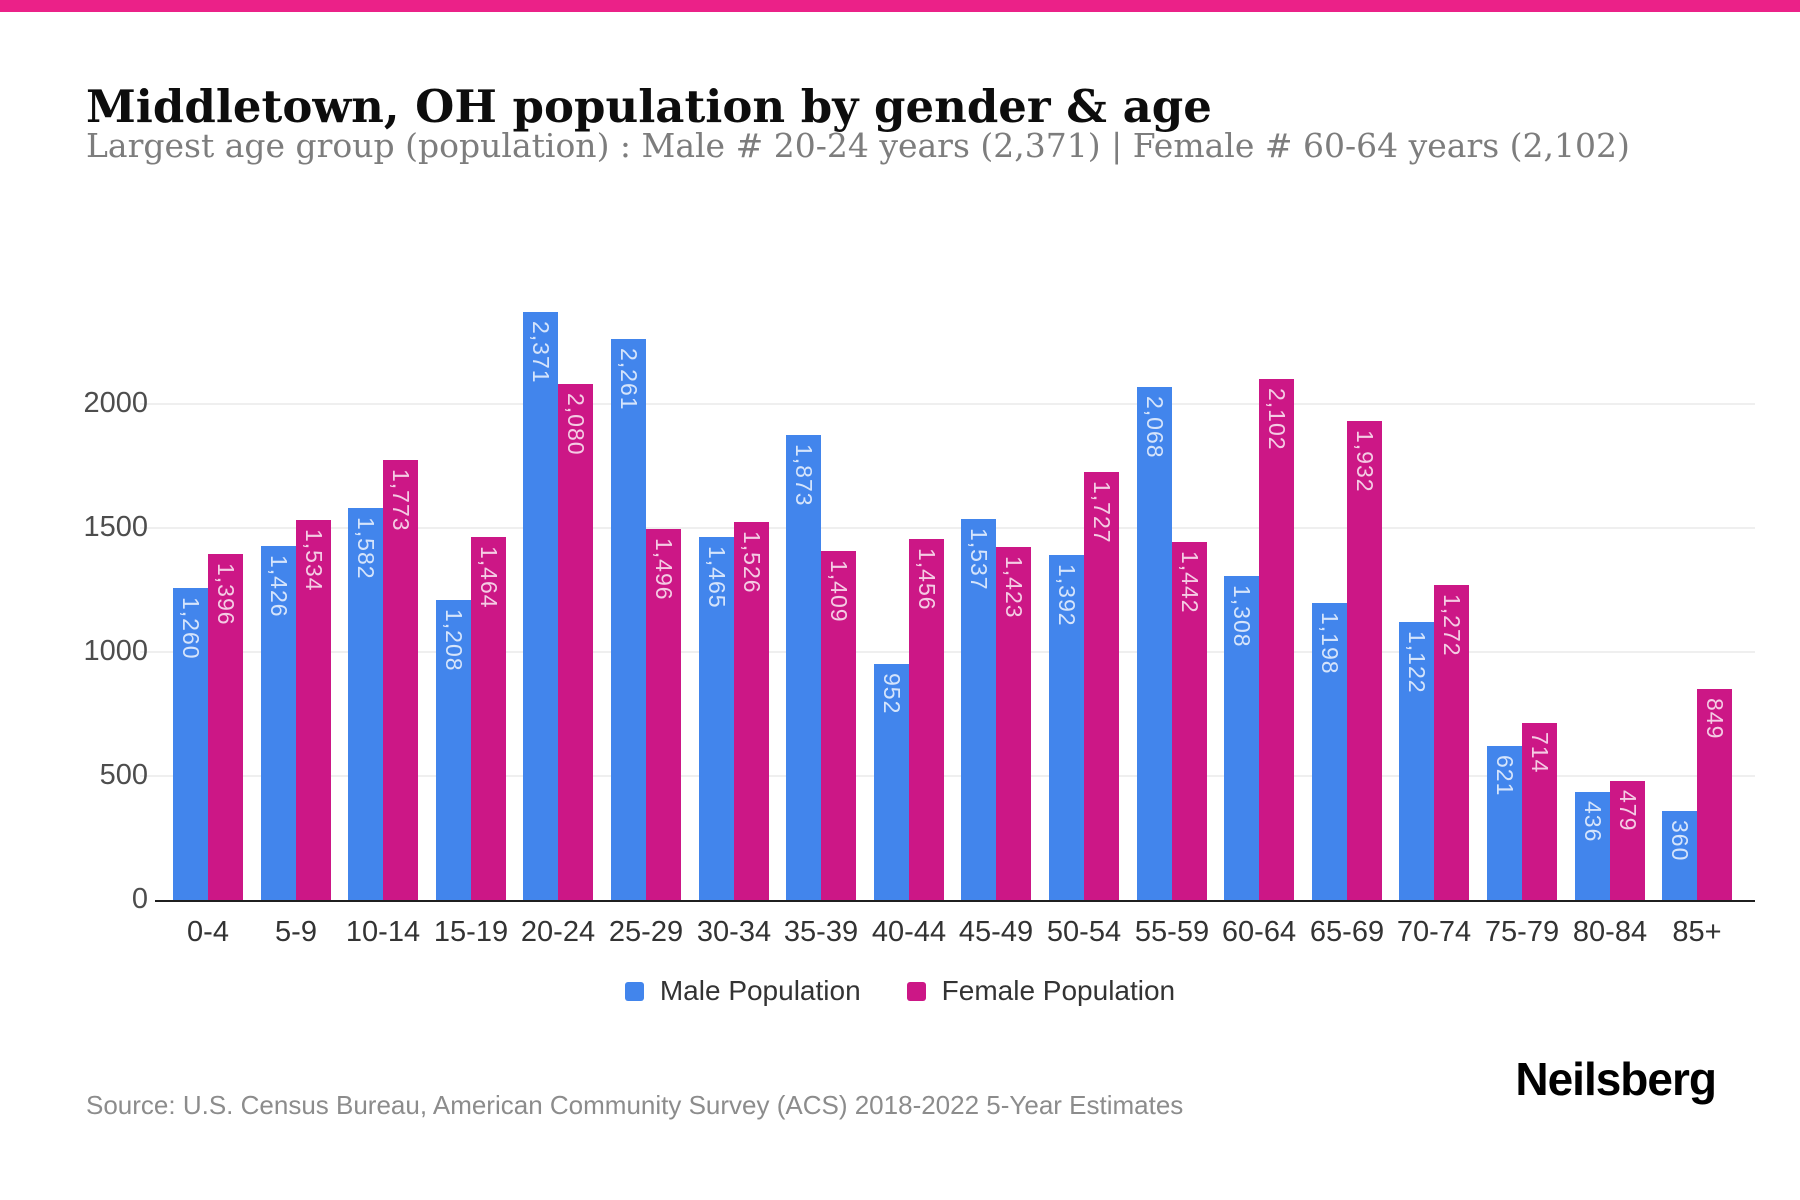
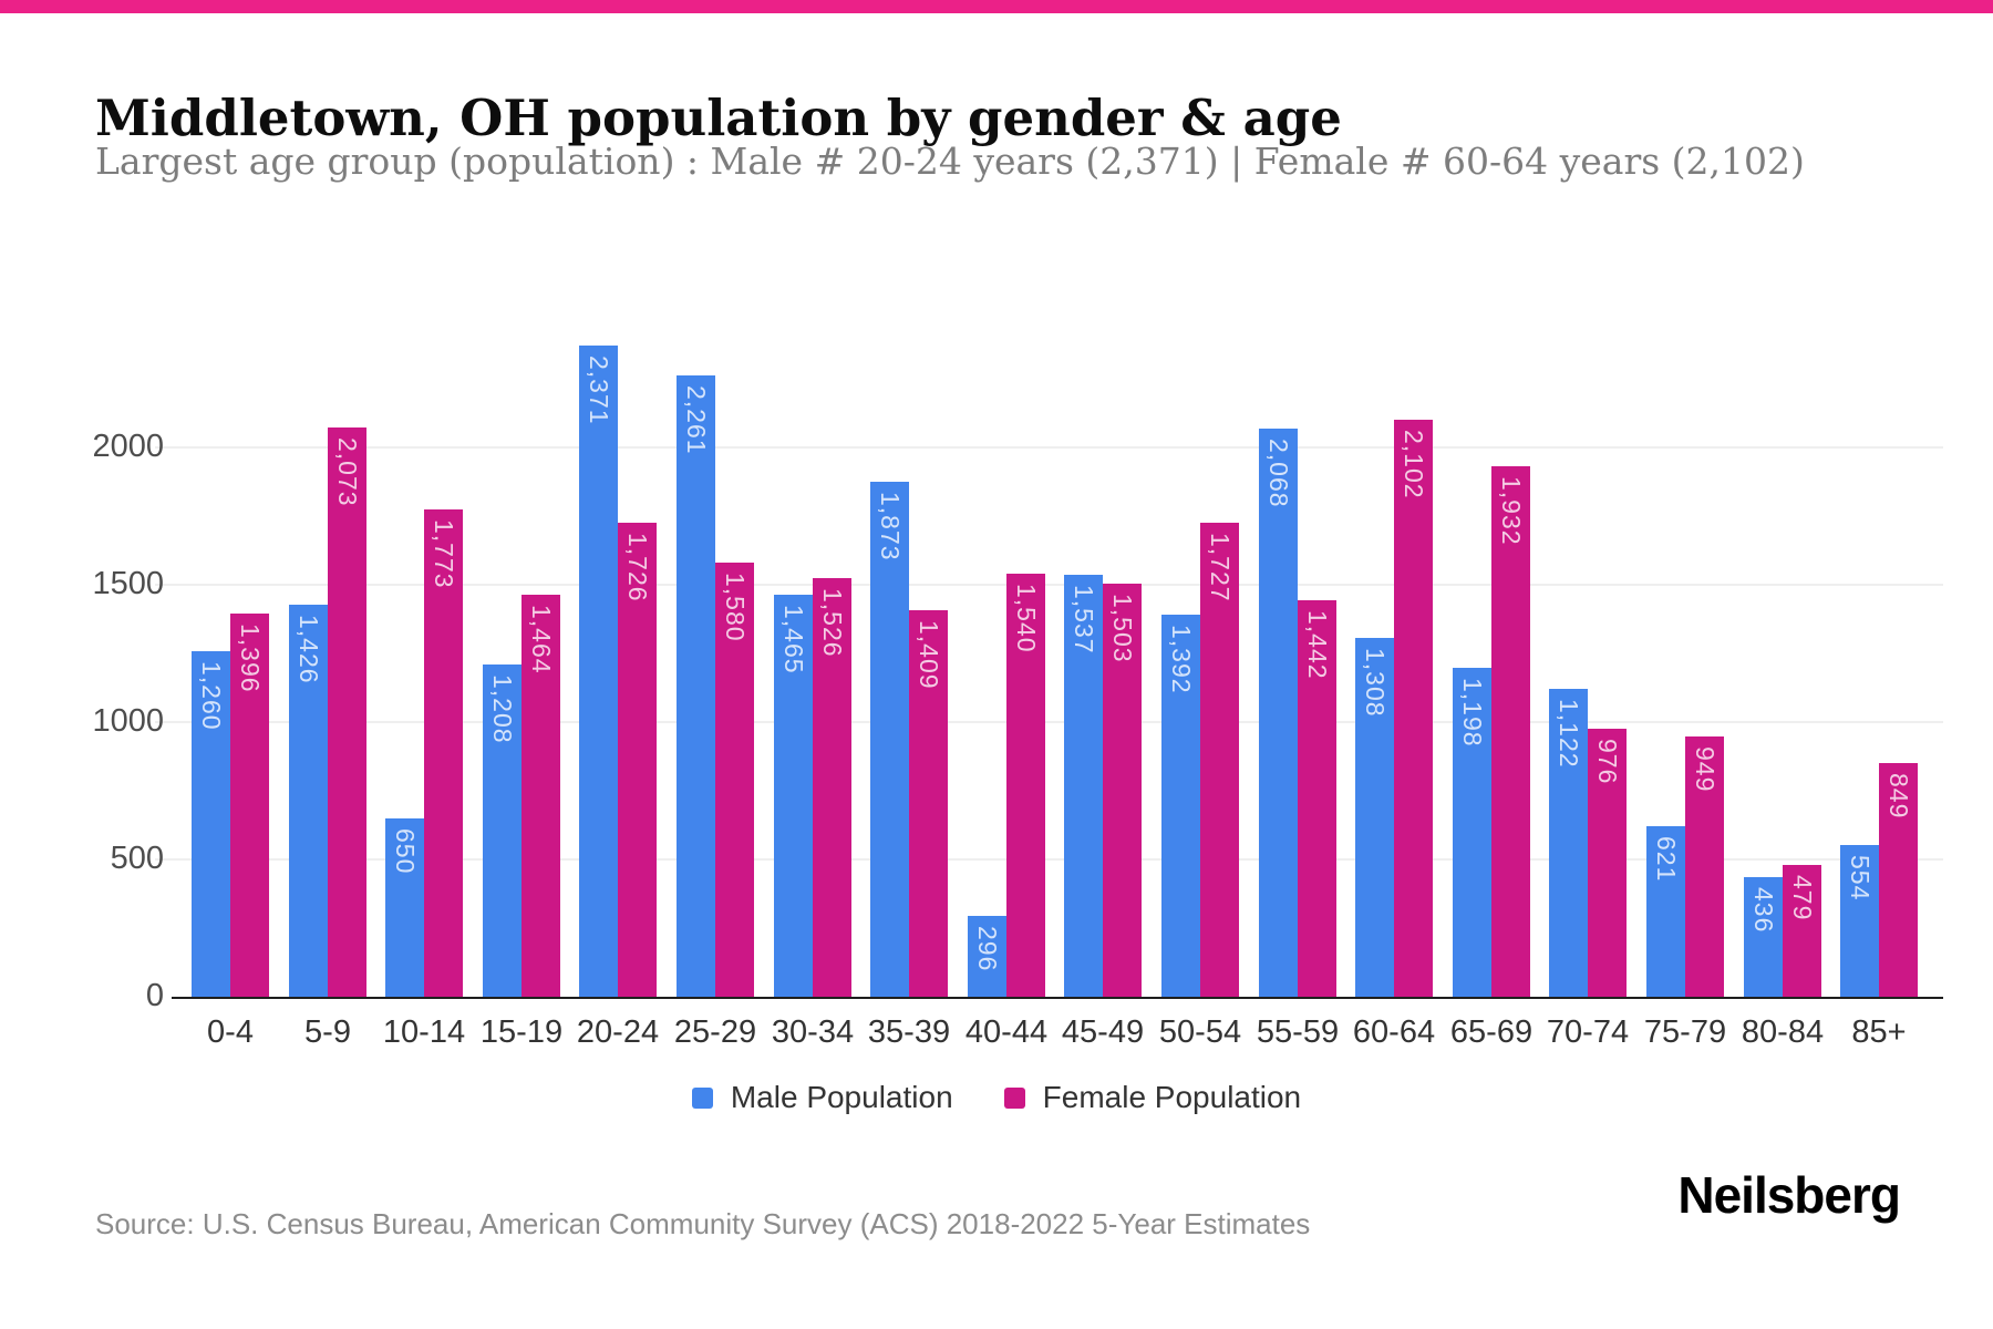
Female Population/5-9: 1,534 -> 2,073
Male Population/10-14: 1,582 -> 650
Female Population/20-24: 2,080 -> 1,726
Female Population/25-29: 1,496 -> 1,580
Male Population/40-44: 952 -> 296
Female Population/40-44: 1,456 -> 1,540
Female Population/45-49: 1,423 -> 1,503
Female Population/70-74: 1,272 -> 976
Female Population/75-79: 714 -> 949
Male Population/85+: 360 -> 554
